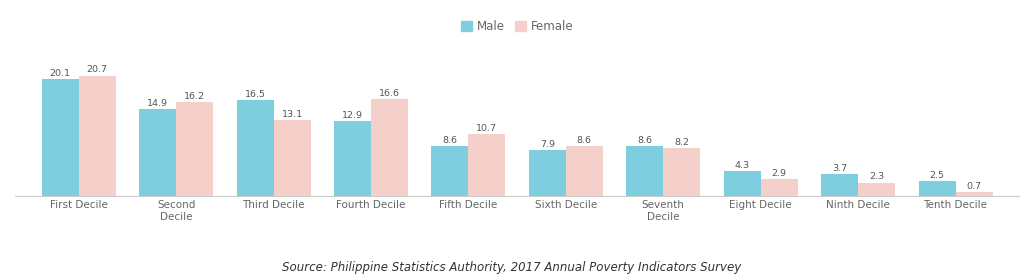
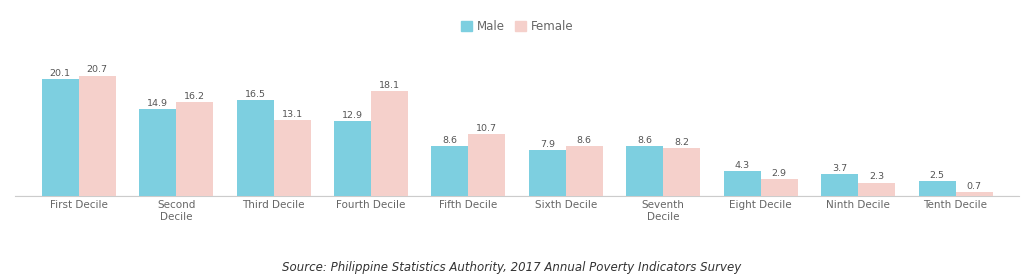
Female/Fourth Decile: 16.6 -> 18.1
